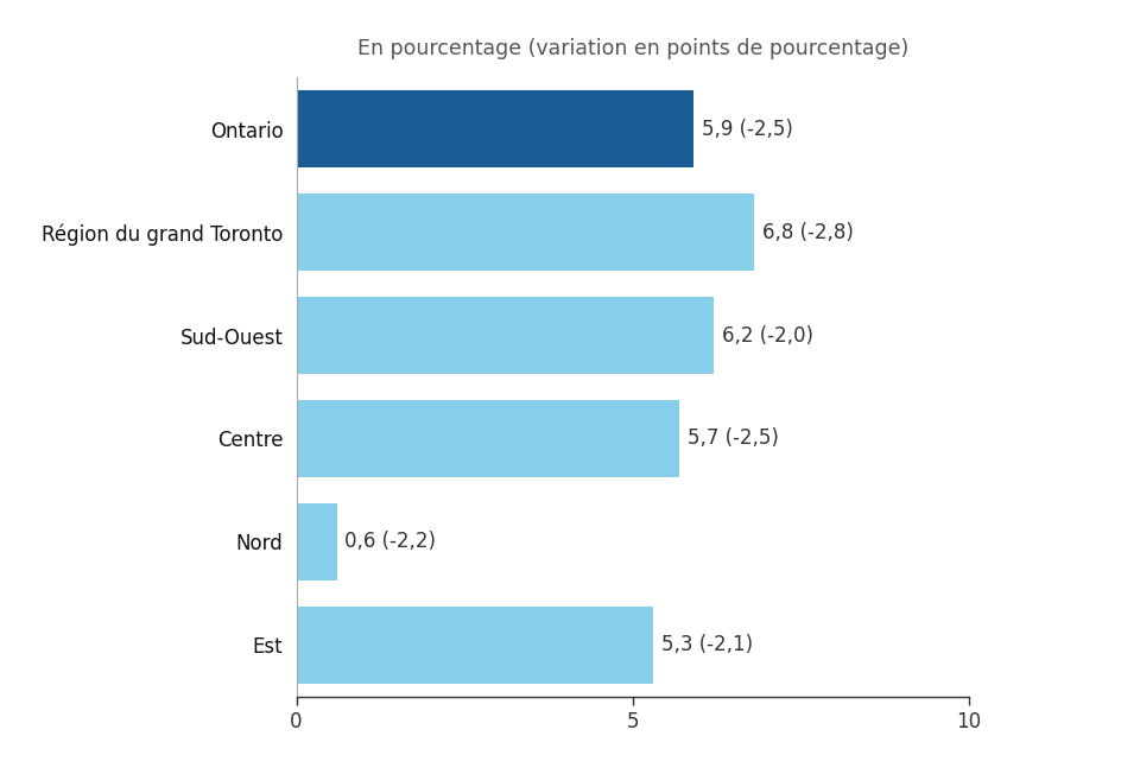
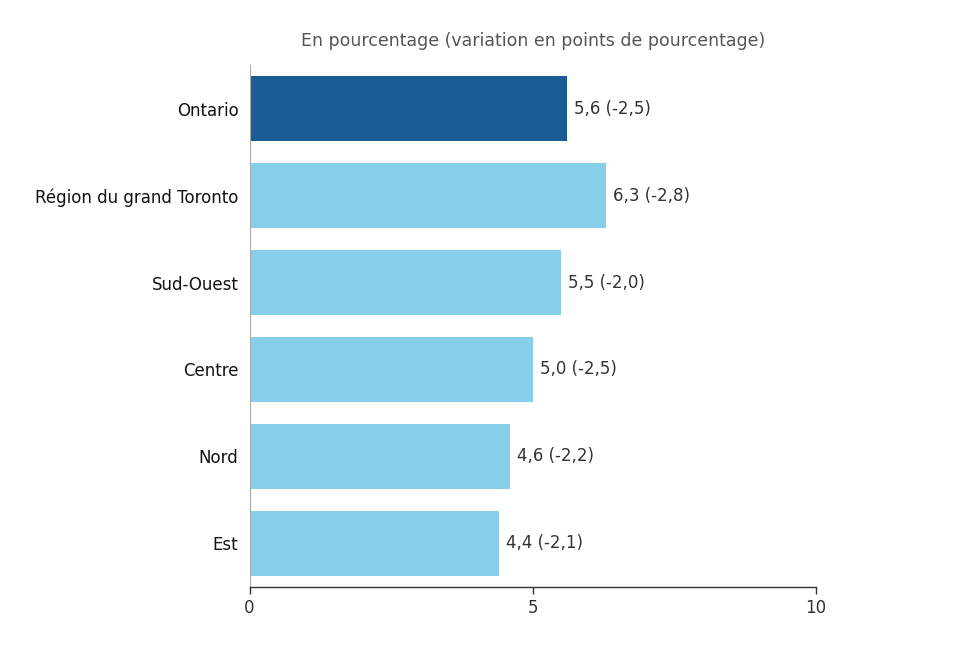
Ontario: 5,9 -> 5,6
Région du grand Toronto: 6,8 -> 6,3
Sud-Ouest: 6,2 -> 5,5
Centre: 5,7 -> 5,0
Nord: 0,6 -> 4,6
Est: 5,3 -> 4,4
